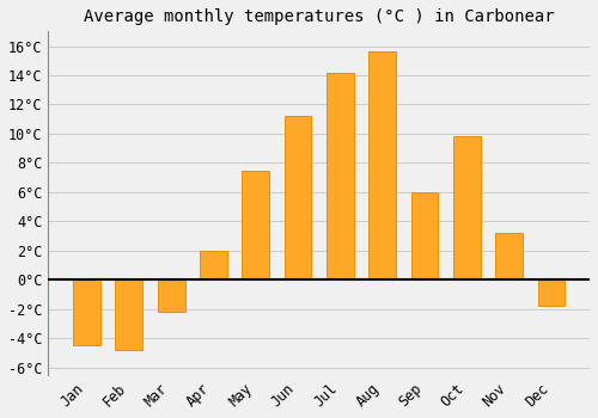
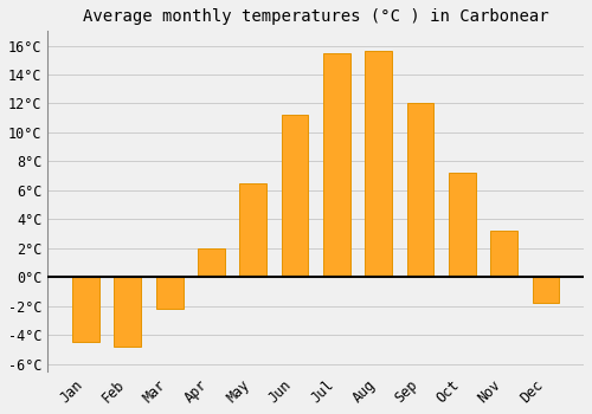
May: 7.5°C -> 6.5°C
Jul: 14.2°C -> 15.5°C
Sep: 6.0°C -> 12.0°C
Oct: 9.8°C -> 7.2°C
